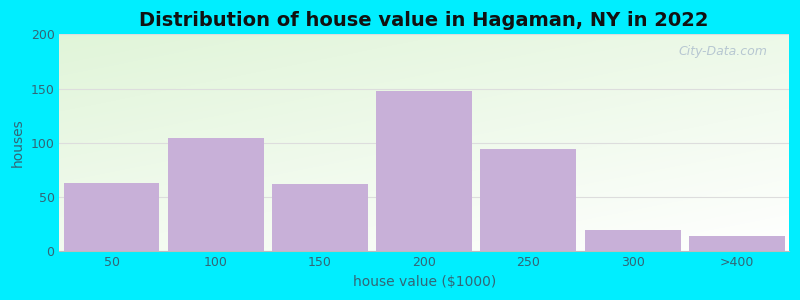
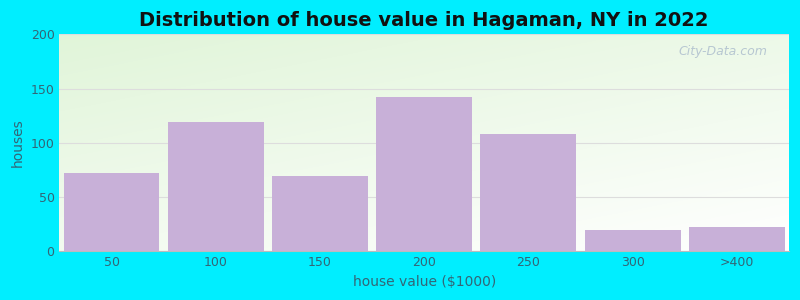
50: 63 -> 72
100: 105 -> 119
150: 62 -> 70
200: 148 -> 142
250: 94 -> 108
>400: 14 -> 23
